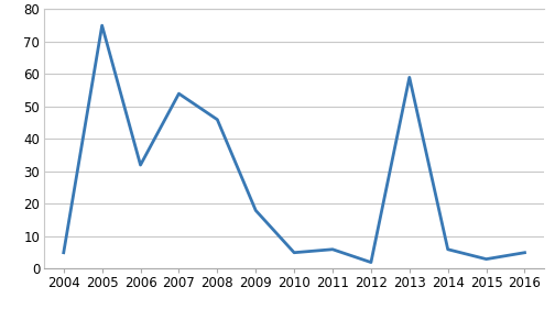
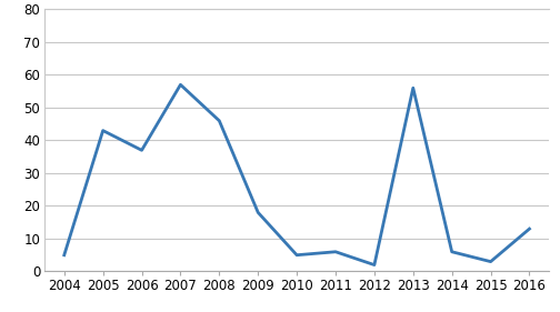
2005: 75 -> 43
2006: 32 -> 37
2007: 54 -> 57
2013: 59 -> 56
2016: 5 -> 13
